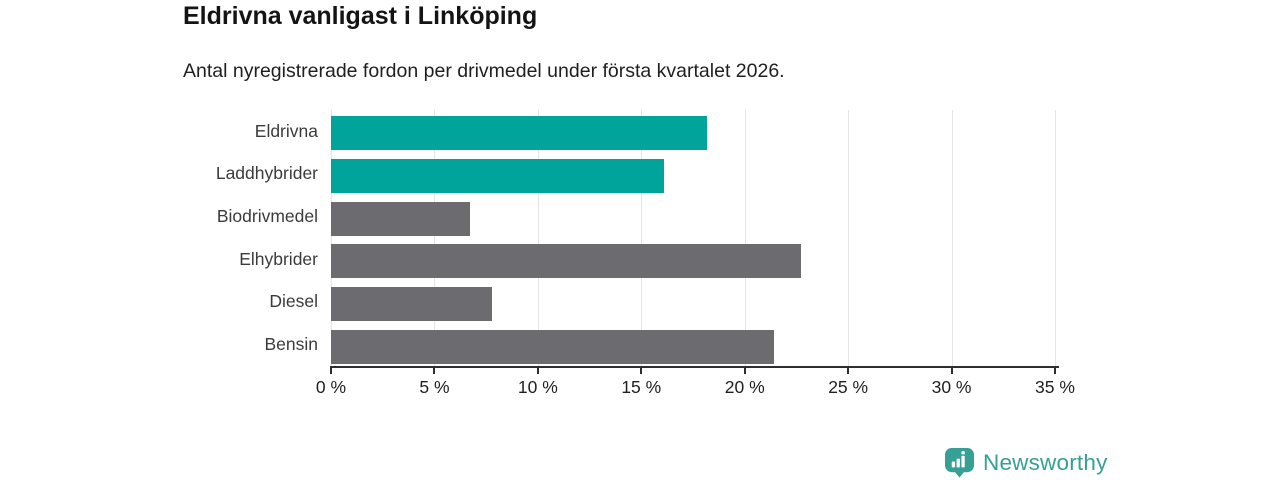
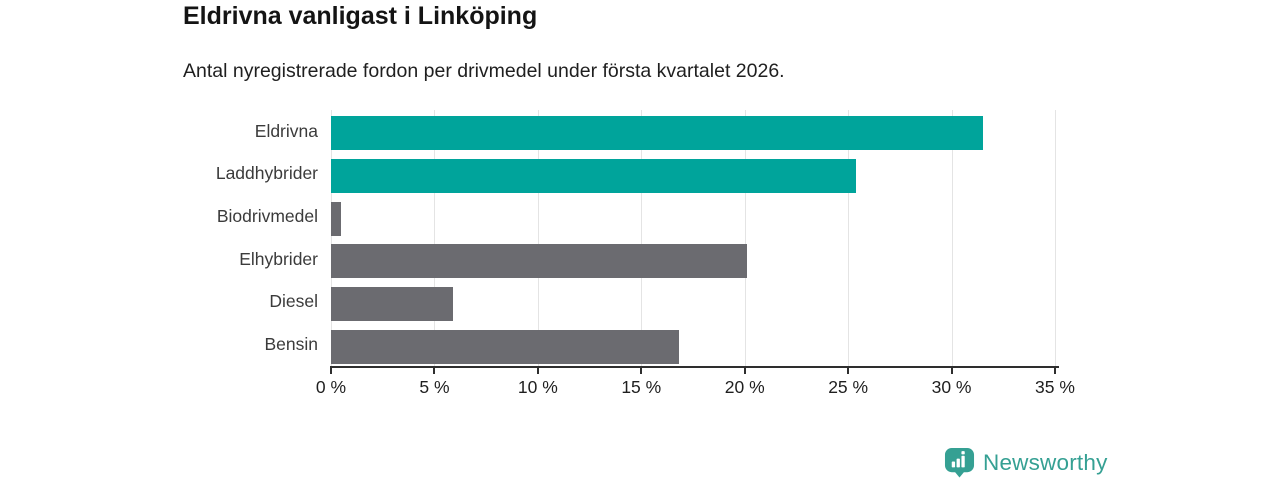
Eldrivna: 18.2% -> 31.5%
Laddhybrider: 16.1% -> 25.4%
Biodrivmedel: 6.7% -> 0.5%
Elhybrider: 22.7% -> 20.1%
Diesel: 7.8% -> 5.9%
Bensin: 21.4% -> 16.8%
